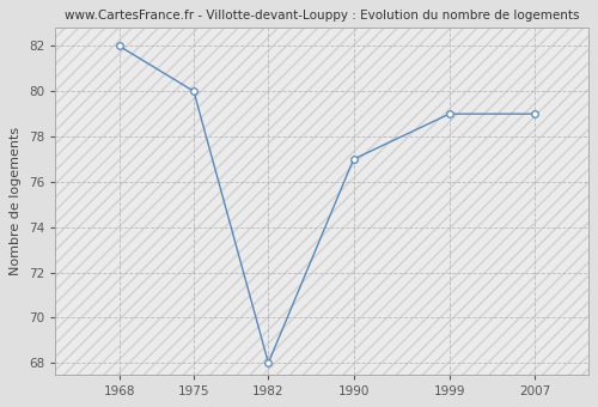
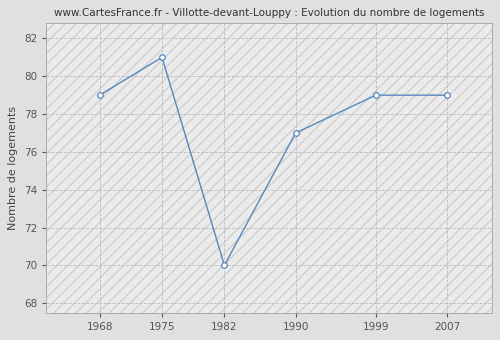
1968: 82 -> 79
1975: 80 -> 81
1982: 68 -> 70
